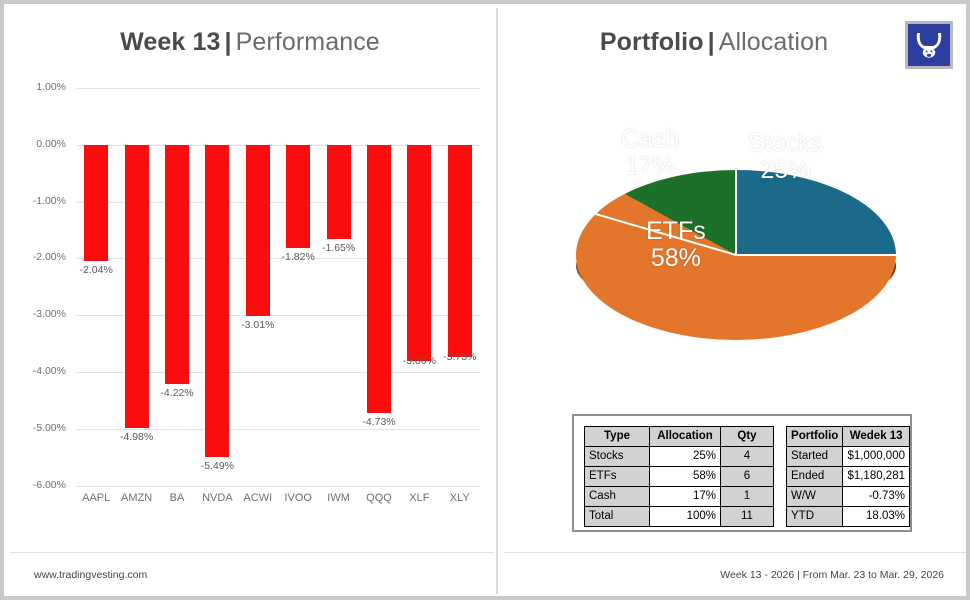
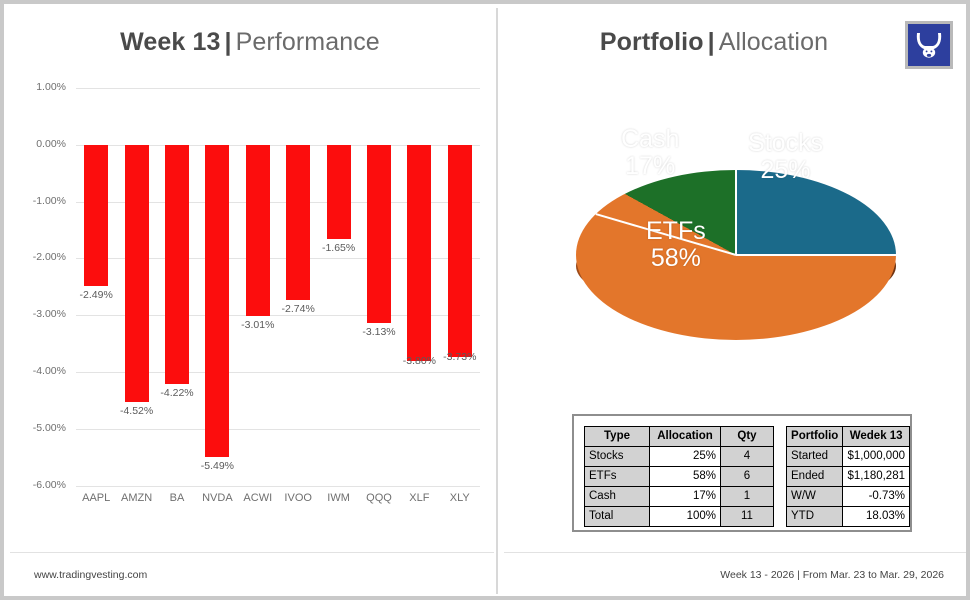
AAPL: -2.04% -> -2.49%
AMZN: -4.98% -> -4.52%
IVOO: -1.82% -> -2.74%
QQQ: -4.73% -> -3.13%
